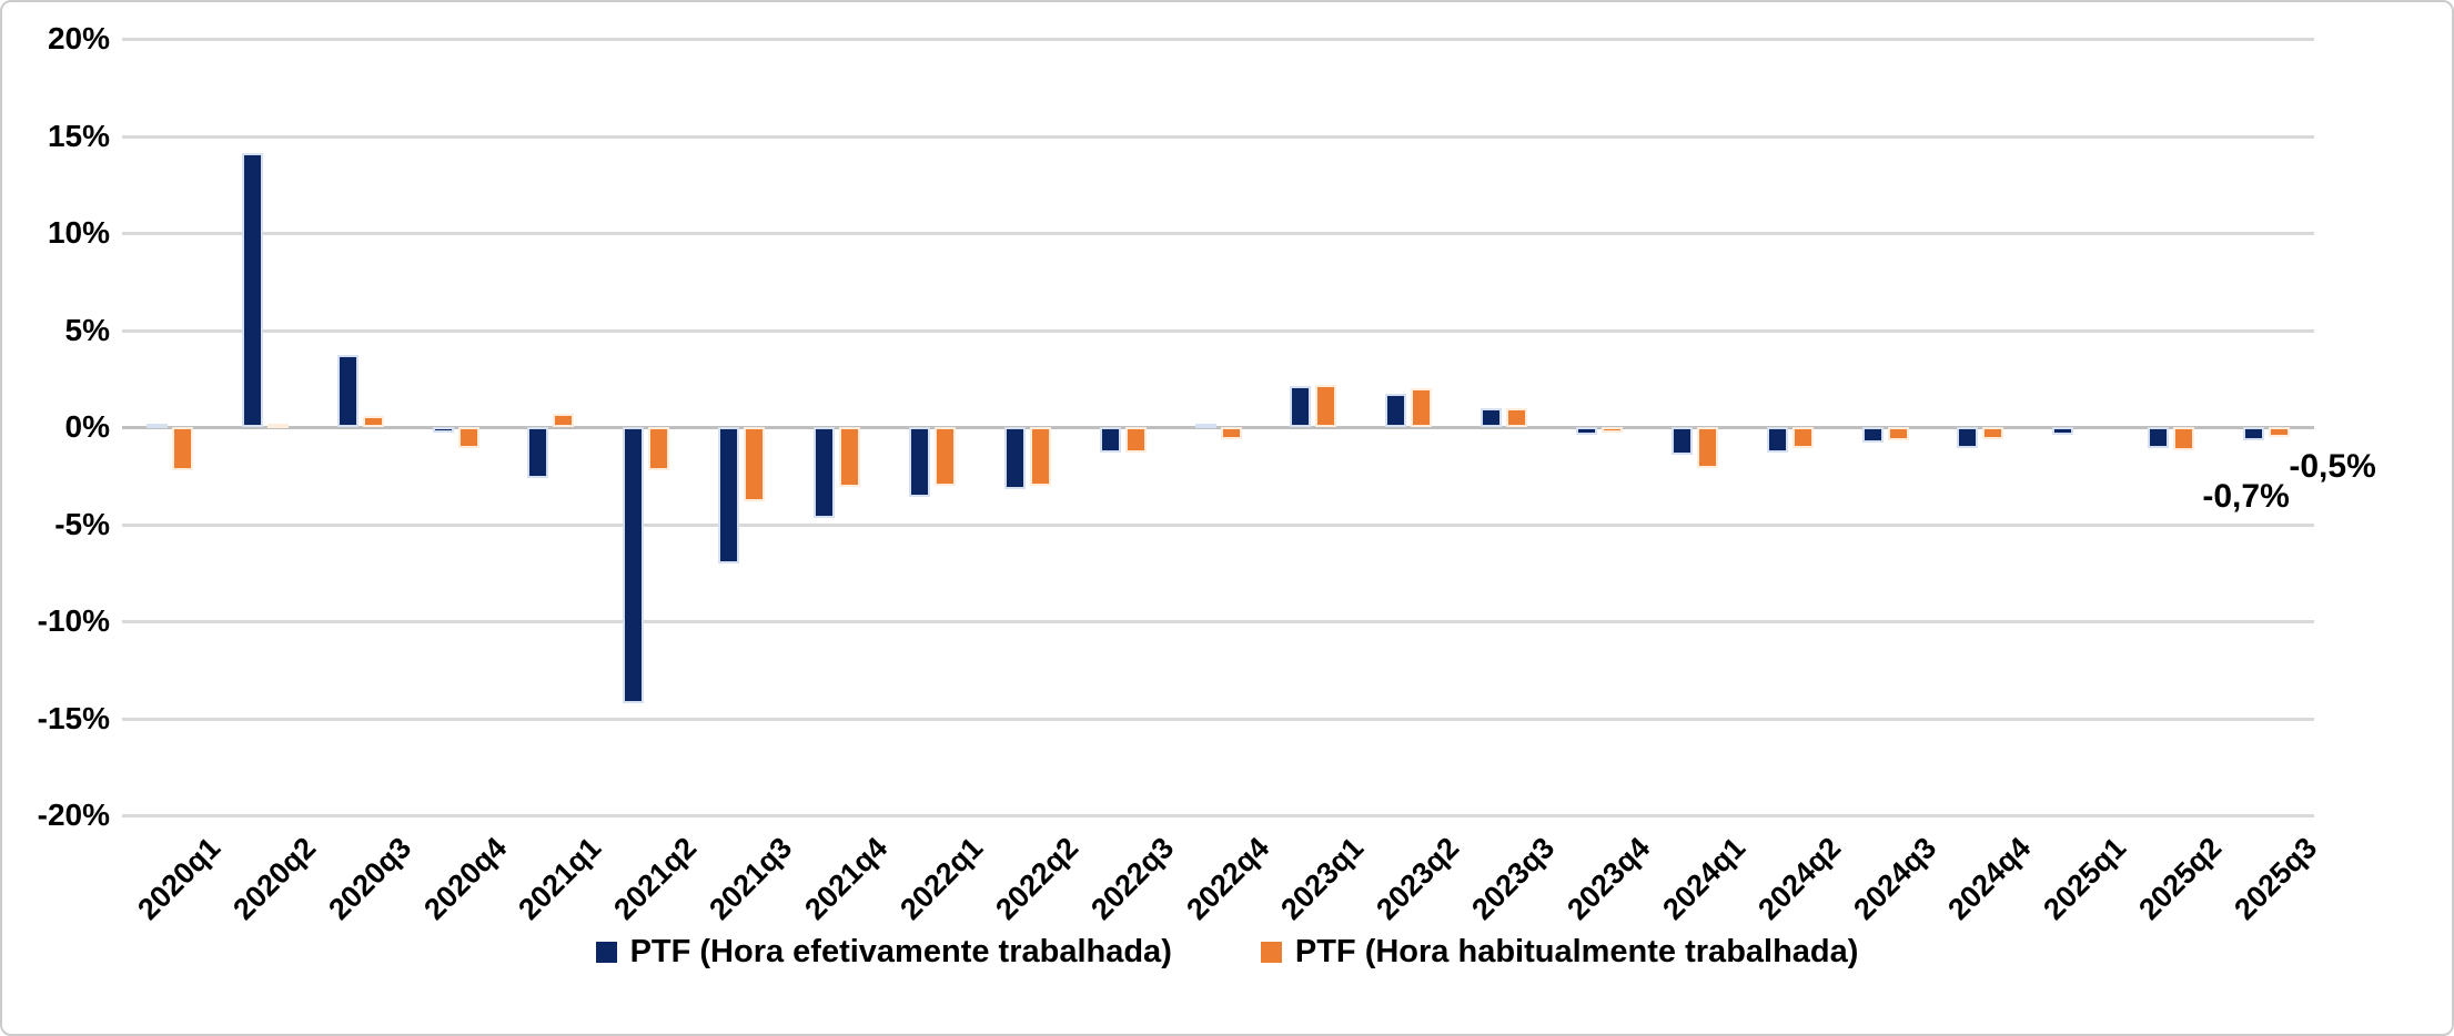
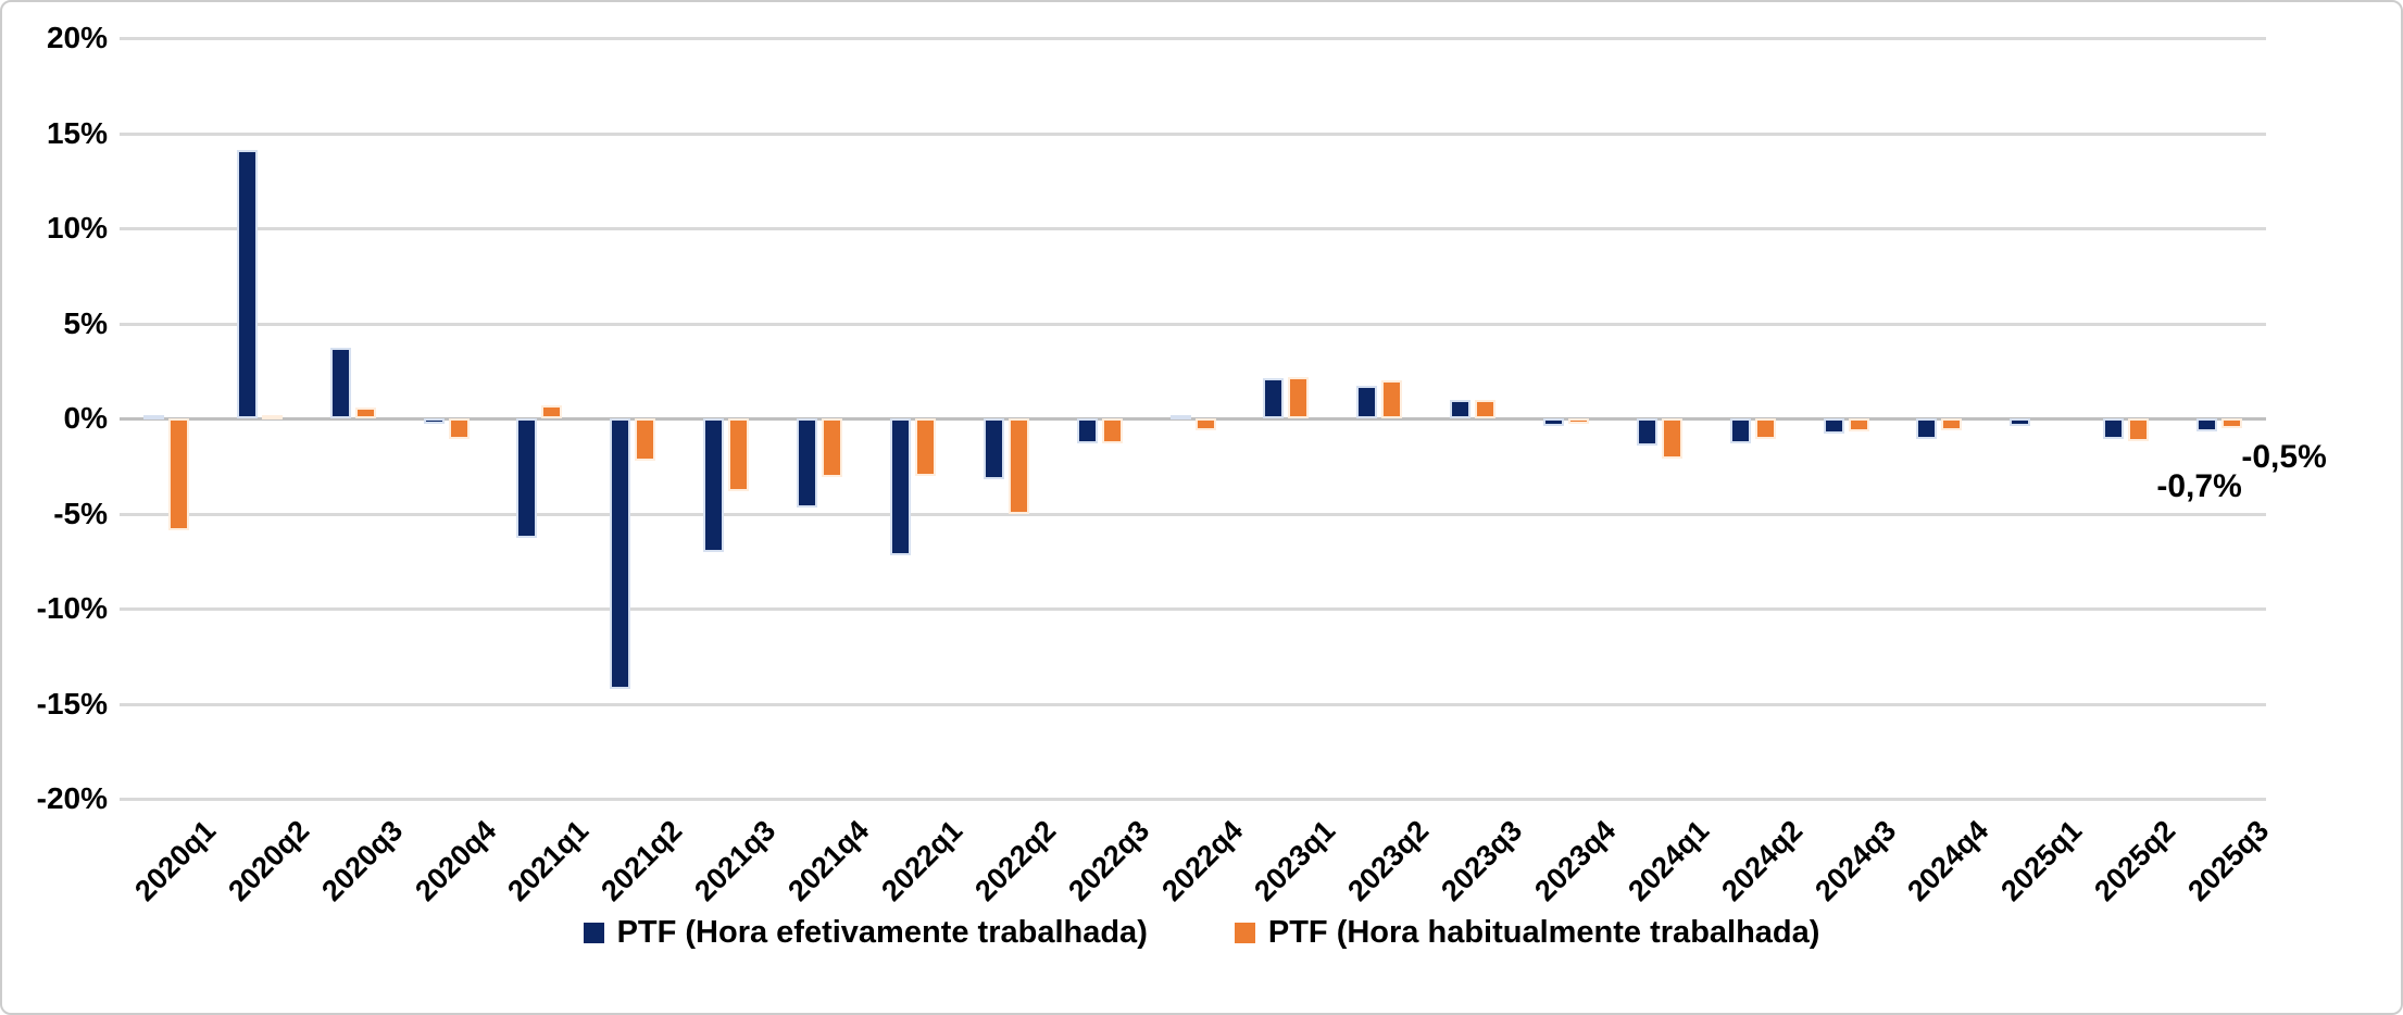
PTF (Hora habitualmente trabalhada)/2020q1: -2.2% -> -5.9%
PTF (Hora efetivamente trabalhada)/2021q1: -2.6% -> -6.3%
PTF (Hora efetivamente trabalhada)/2022q1: -3.6% -> -7.2%
PTF (Hora habitualmente trabalhada)/2022q2: -3.0% -> -5.0%
